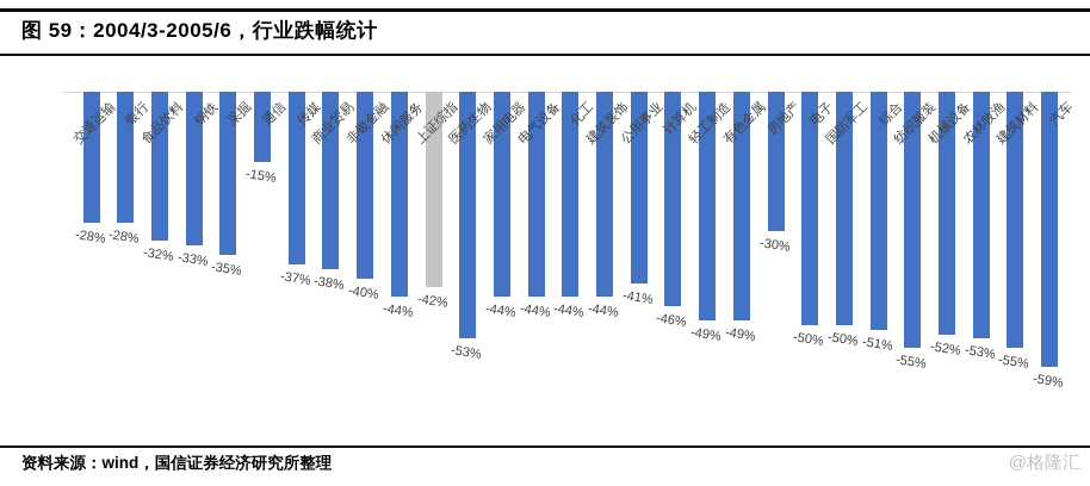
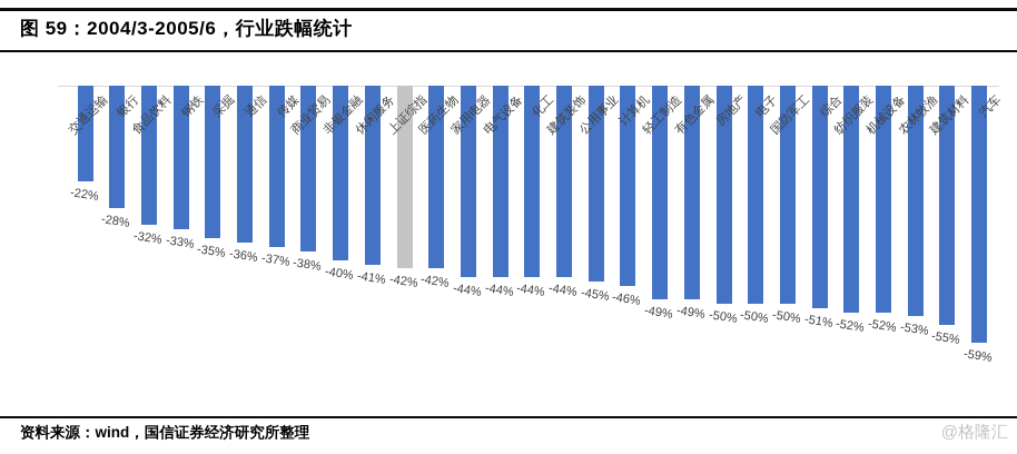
交通运输: -28% -> -22%
通信: -15% -> -36%
休闲服务: -44% -> -41%
医药生物: -53% -> -42%
公用事业: -41% -> -45%
房地产: -30% -> -50%
纺织服装: -55% -> -52%
